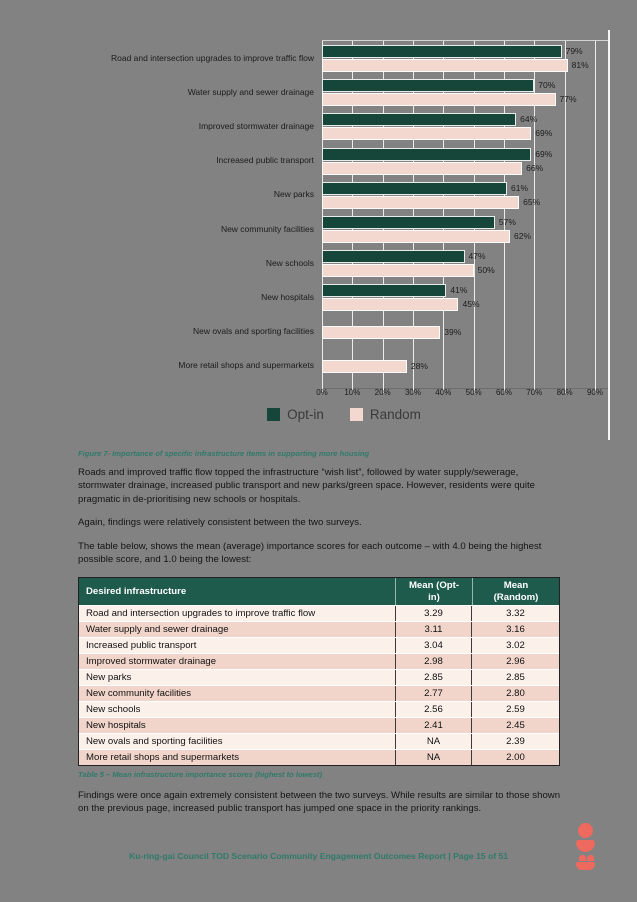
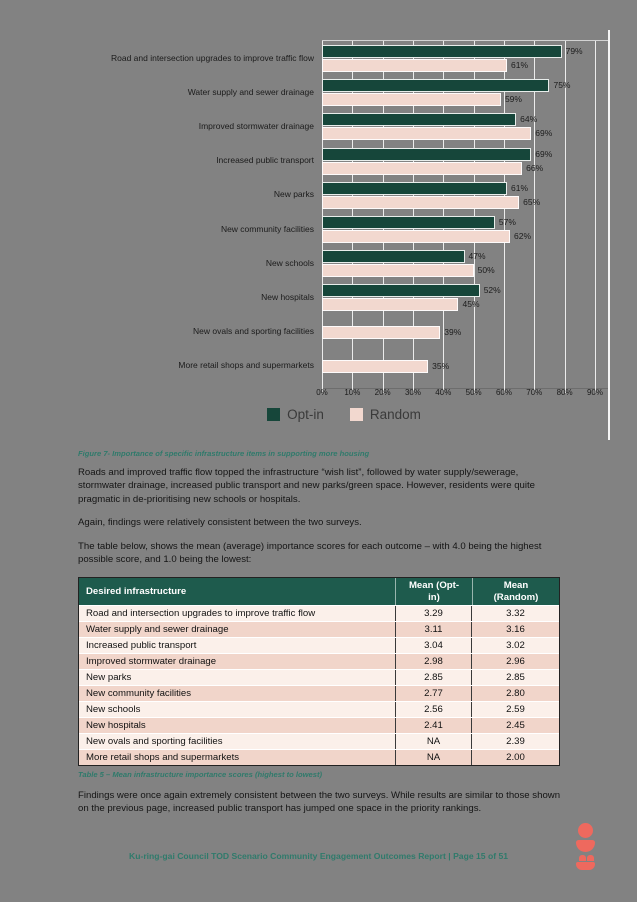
Random/Road and intersection upgrades to improve traffic flow: 81% -> 61%
Opt-in/Water supply and sewer drainage: 70% -> 75%
Random/Water supply and sewer drainage: 77% -> 59%
Opt-in/New hospitals: 41% -> 52%
Random/More retail shops and supermarkets: 28% -> 35%
